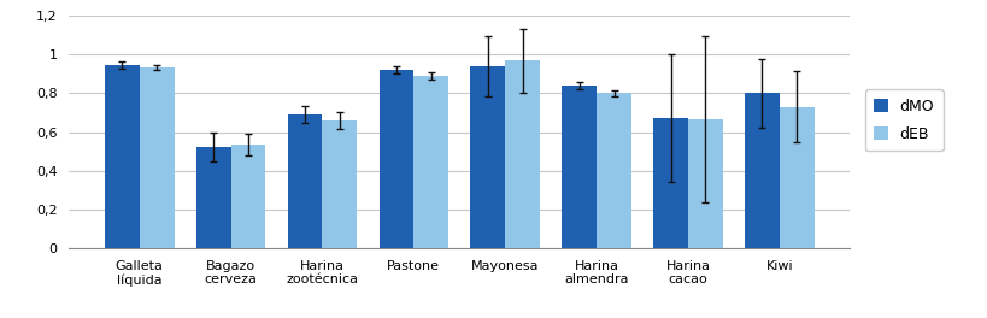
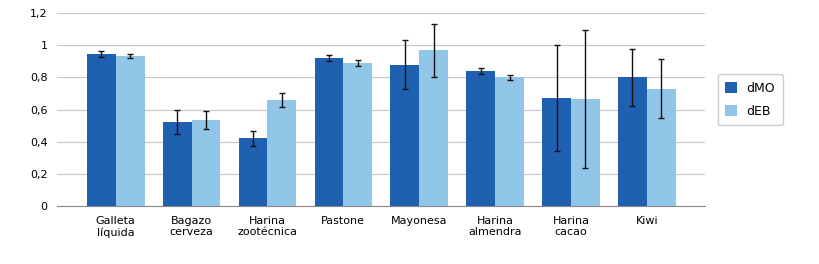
dMO/Harina zootécnica: 0,69 -> 0,42
dMO/Mayonesa: 0,94 -> 0,88
